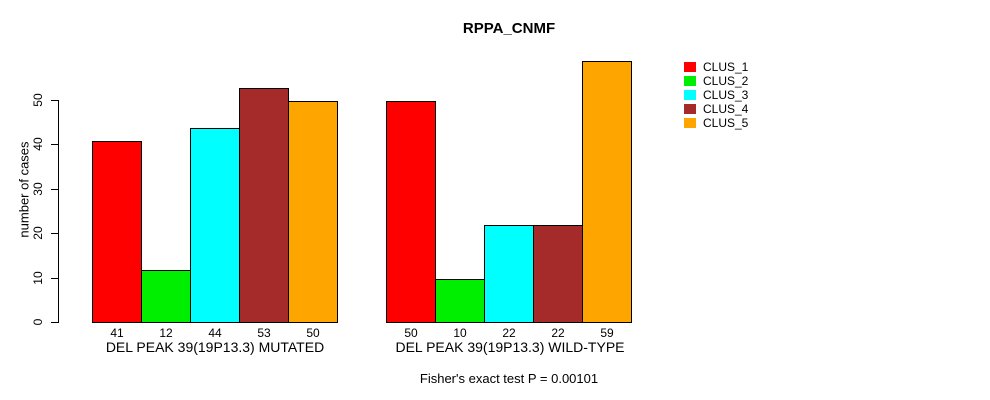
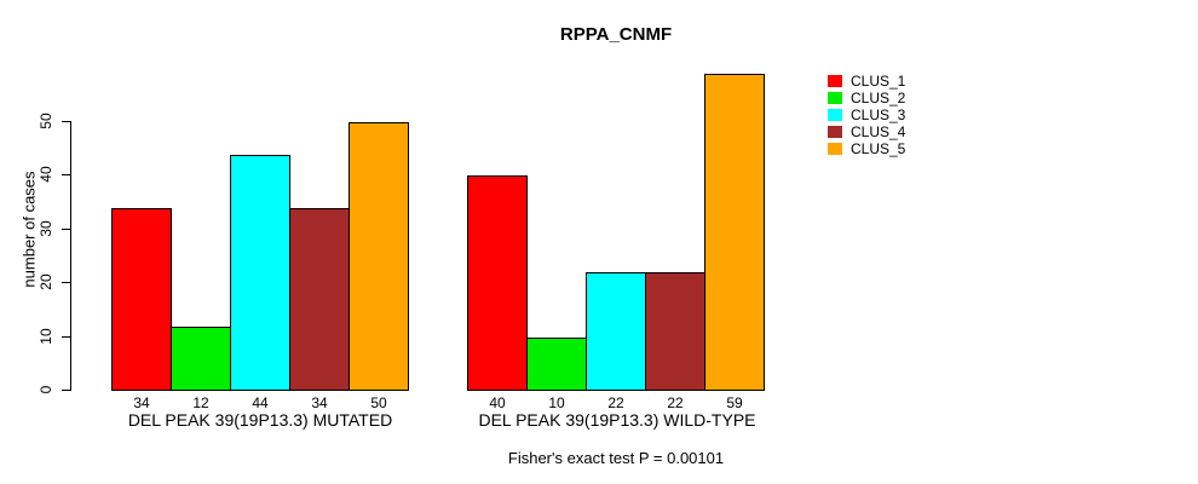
CLUS_1/DEL PEAK 39(19P13.3) MUTATED: 41 -> 34
CLUS_4/DEL PEAK 39(19P13.3) MUTATED: 53 -> 34
CLUS_1/DEL PEAK 39(19P13.3) WILD-TYPE: 50 -> 40
